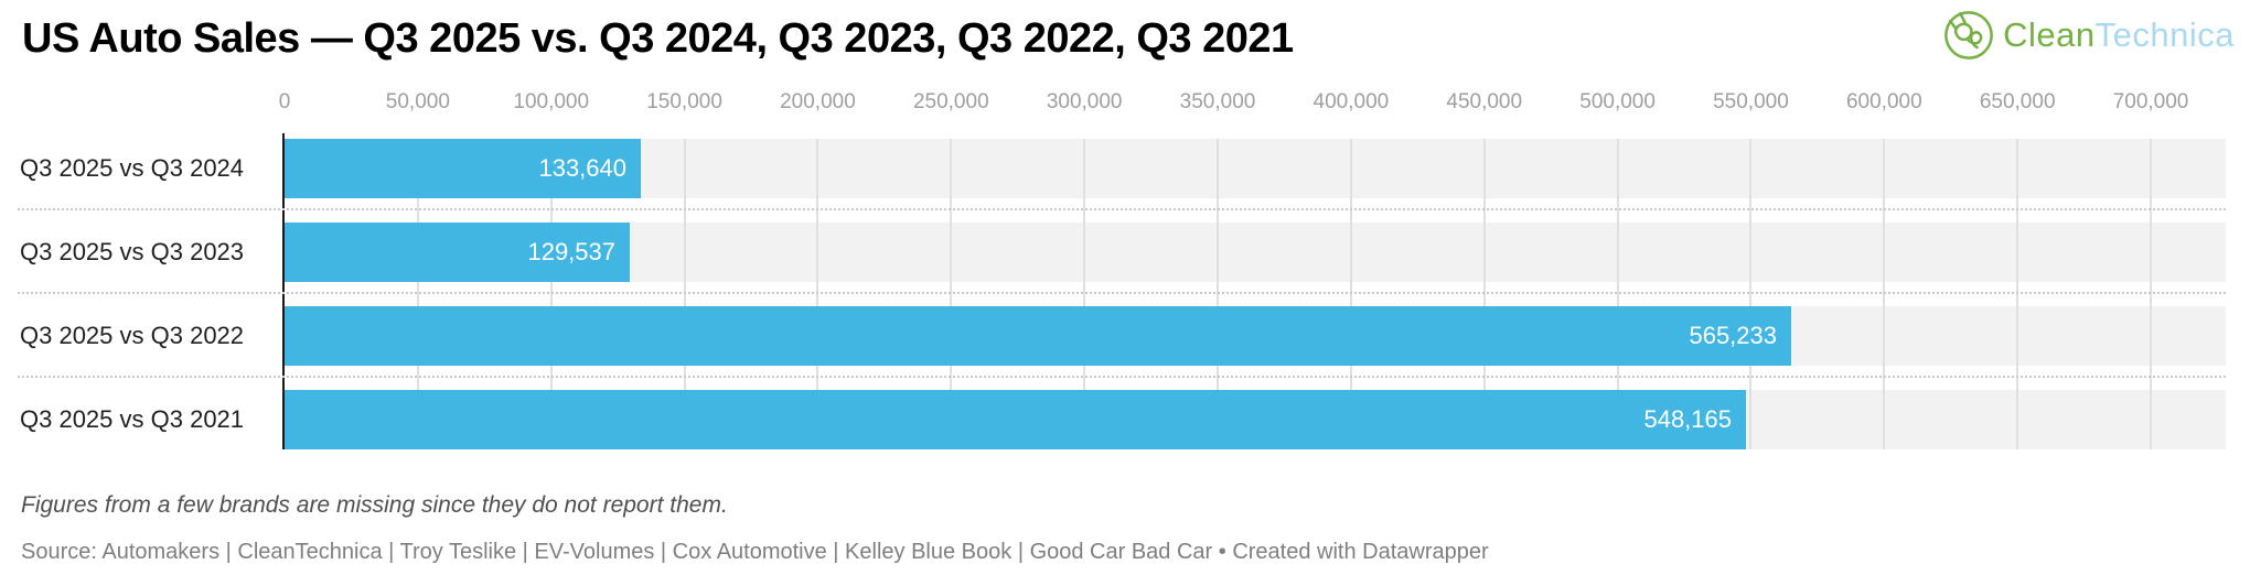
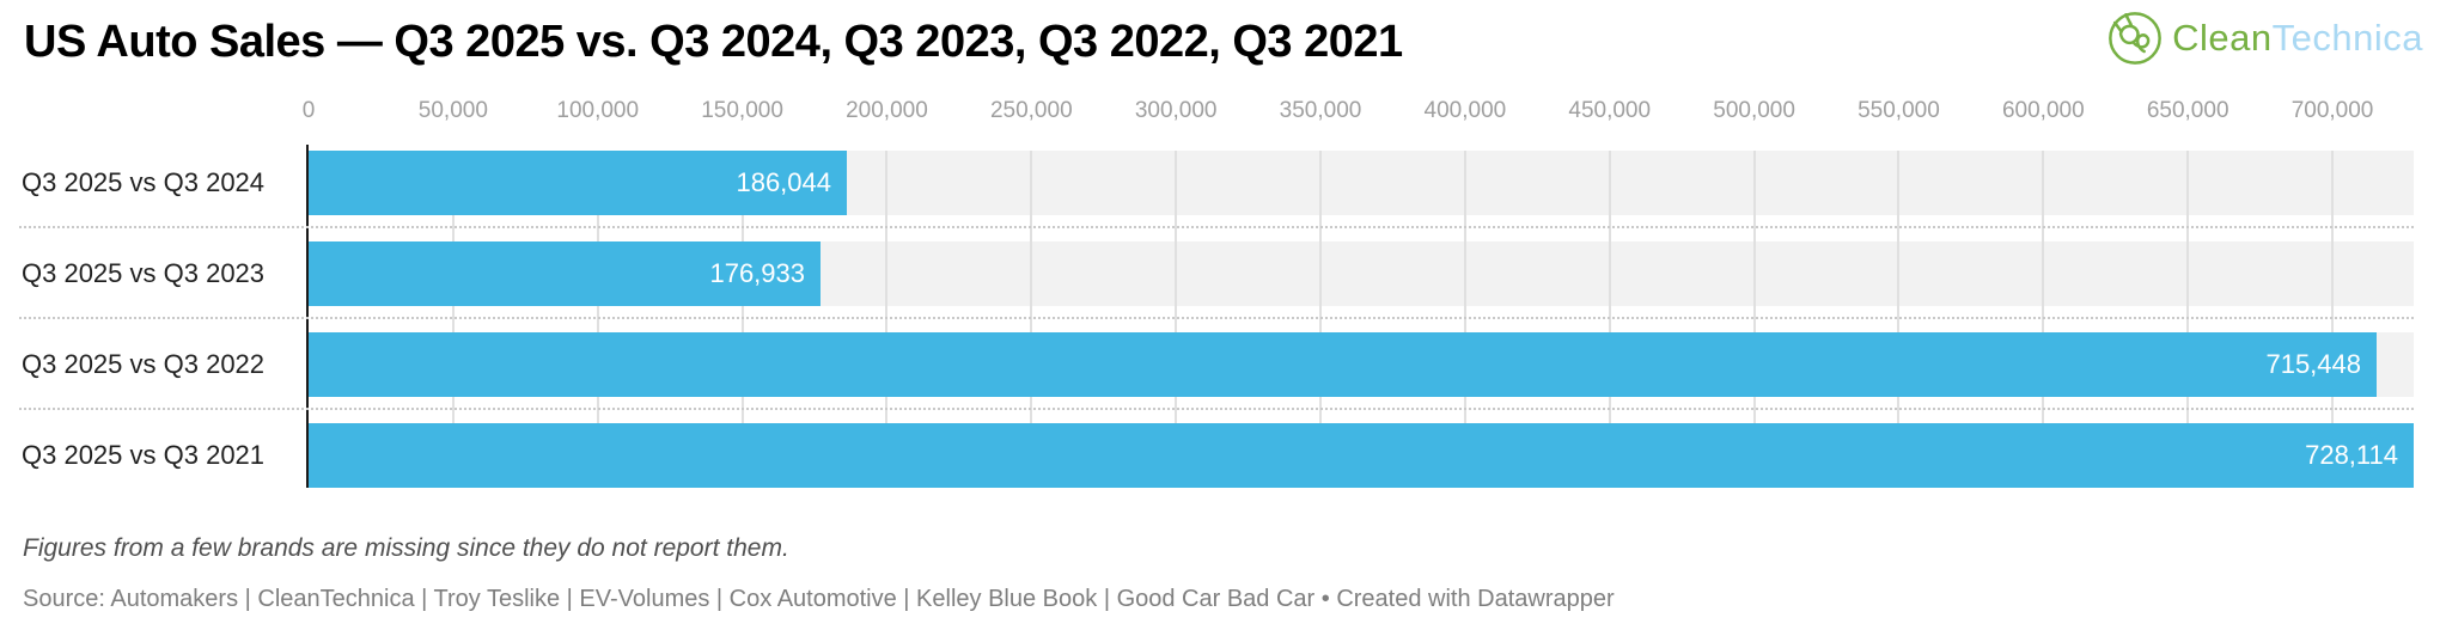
Q3 2025 vs Q3 2024: 133,640 -> 186,044
Q3 2025 vs Q3 2023: 129,537 -> 176,933
Q3 2025 vs Q3 2022: 565,233 -> 715,448
Q3 2025 vs Q3 2021: 548,165 -> 728,114
